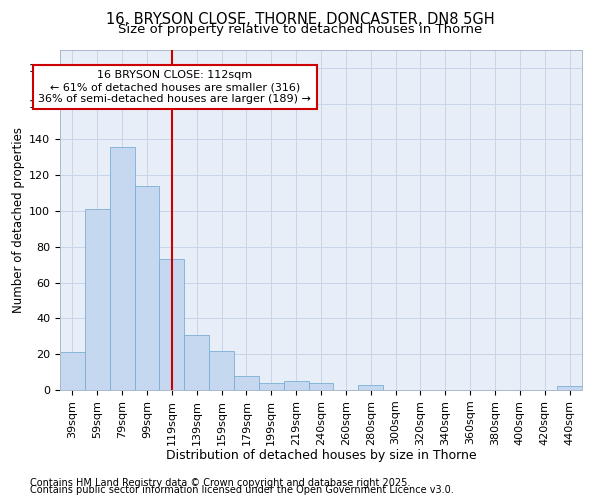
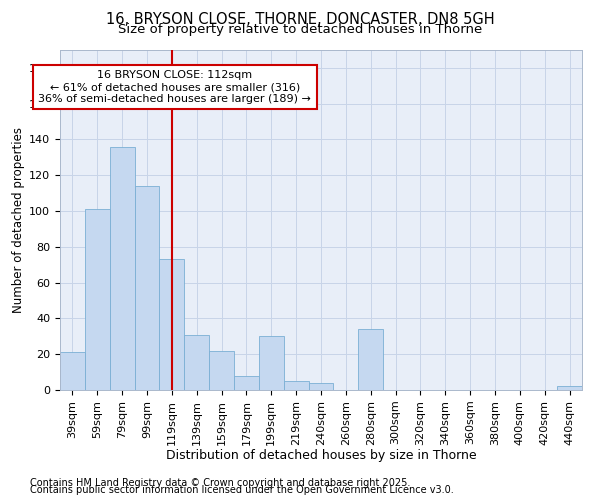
199sqm: 4 -> 30
280sqm: 3 -> 34
